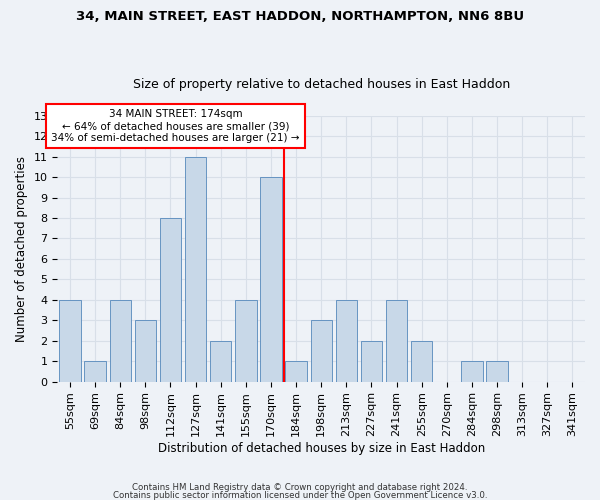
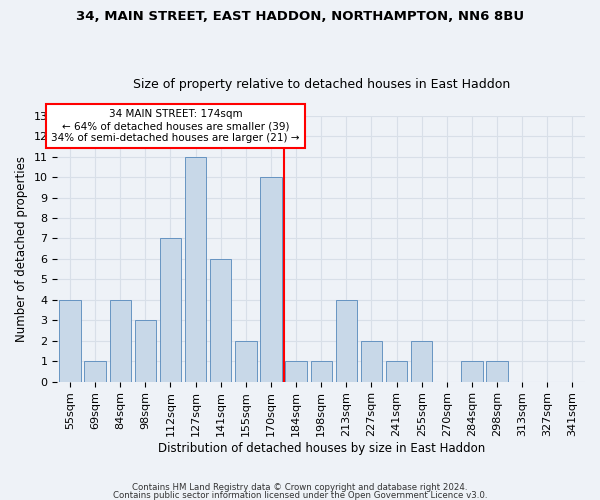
112sqm: 8 -> 7
141sqm: 2 -> 6
155sqm: 4 -> 2
198sqm: 3 -> 1
241sqm: 4 -> 1
